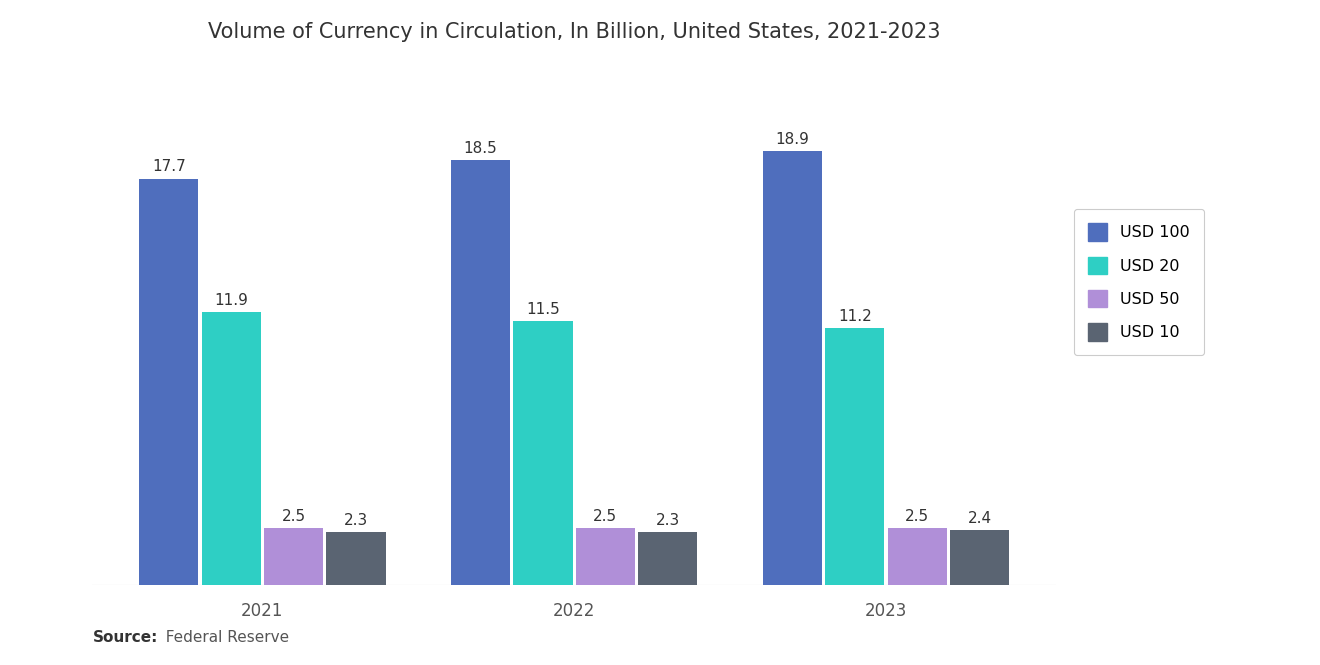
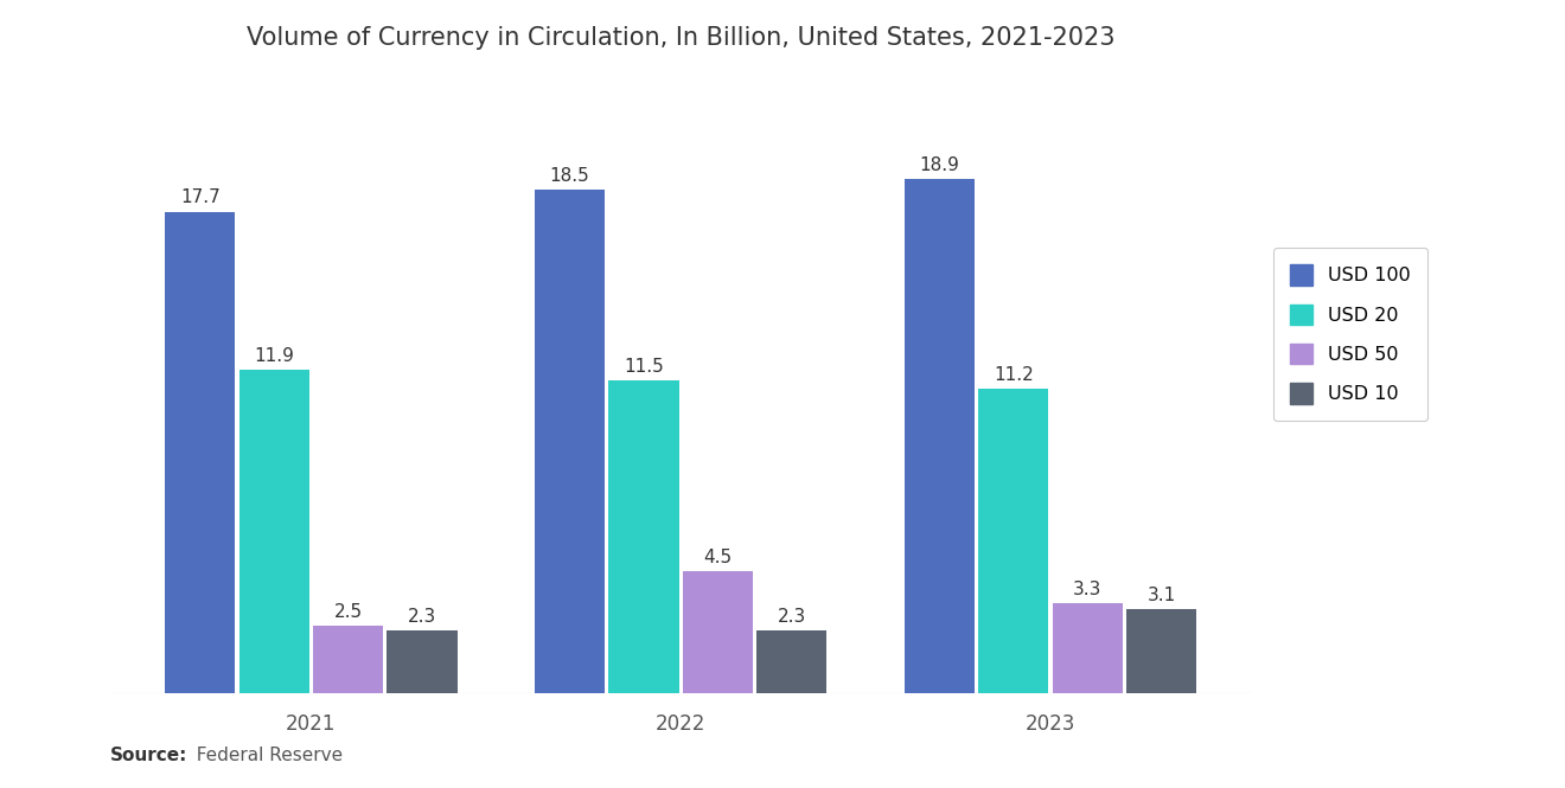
USD 50/2022: 2.5 -> 4.5
USD 50/2023: 2.5 -> 3.3
USD 10/2023: 2.4 -> 3.1
